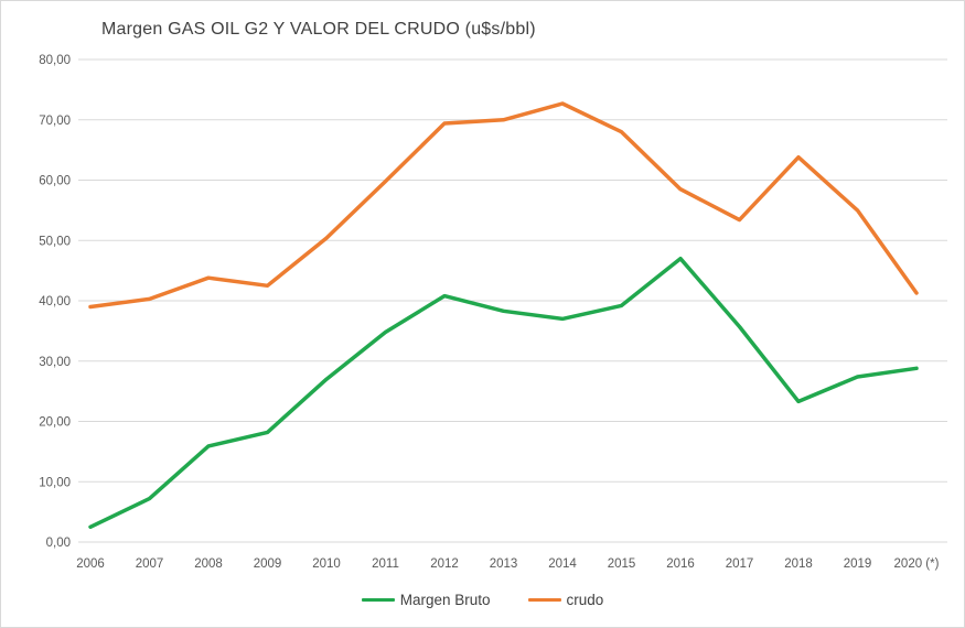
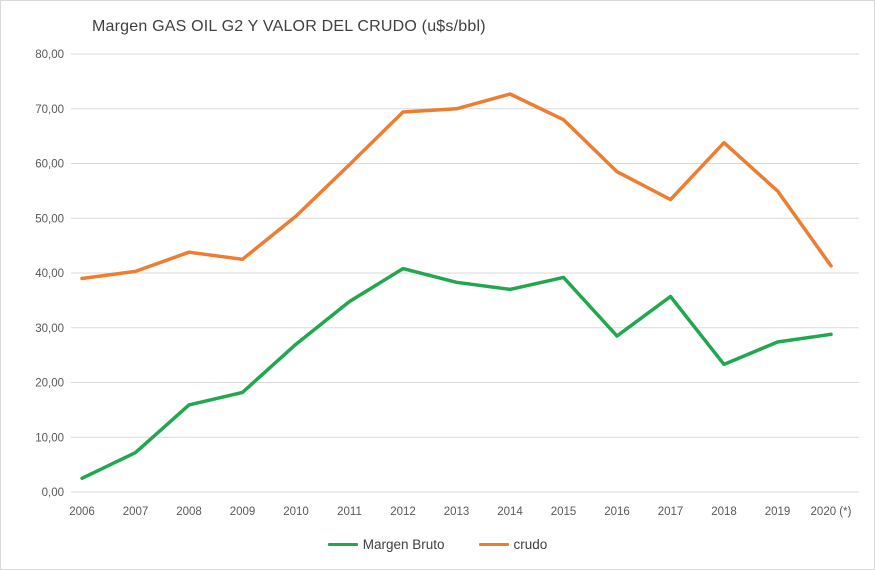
Margen Bruto/2016: 47 -> 28
